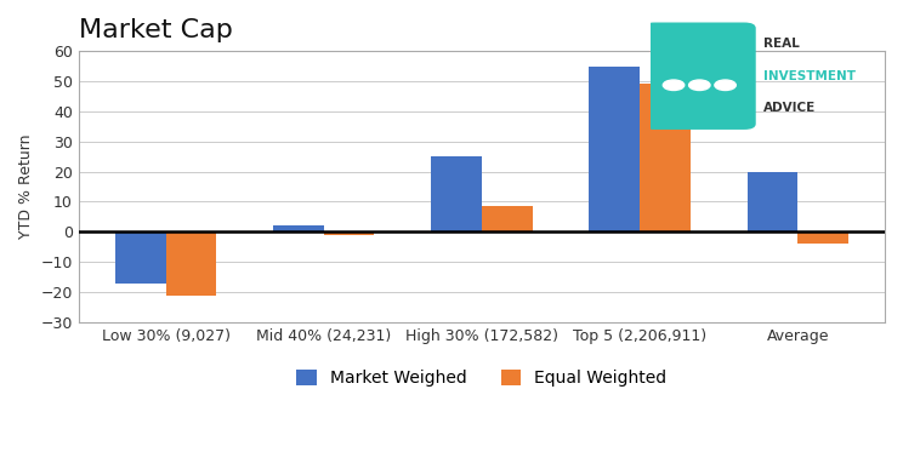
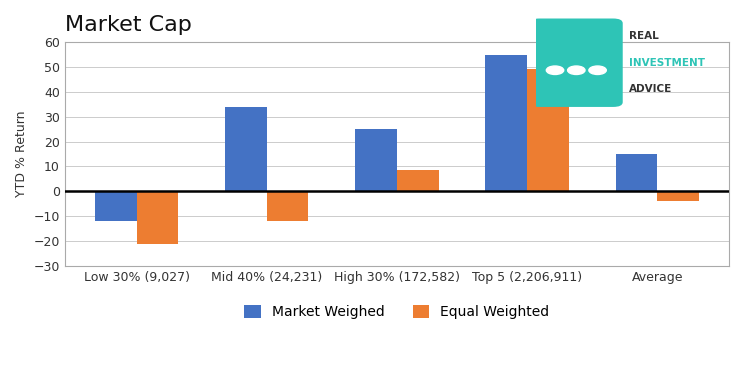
Market Weighed/Low 30% (9,027): -17 -> -12
Market Weighed/Mid 40% (24,231): 2 -> 34
Equal Weighted/Mid 40% (24,231): -1.0 -> -12.0
Market Weighed/Average: 20 -> 15
